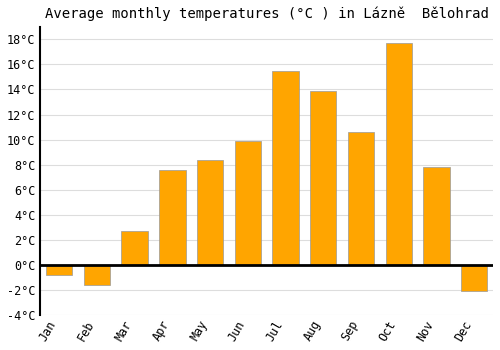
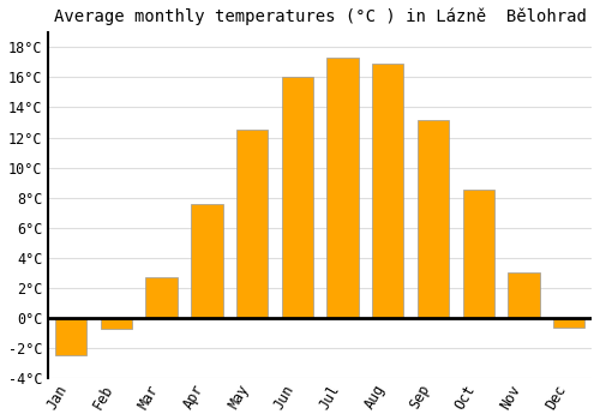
Jan: -0.8°C -> -2.5°C
Feb: -1.6°C -> -0.7°C
May: 8.4°C -> 12.5°C
Jun: 9.9°C -> 16.0°C
Jul: 15.5°C -> 17.3°C
Aug: 13.9°C -> 16.9°C
Sep: 10.6°C -> 13.2°C
Oct: 17.7°C -> 8.5°C
Nov: 7.8°C -> 3.0°C
Dec: -2.1°C -> -0.6°C
